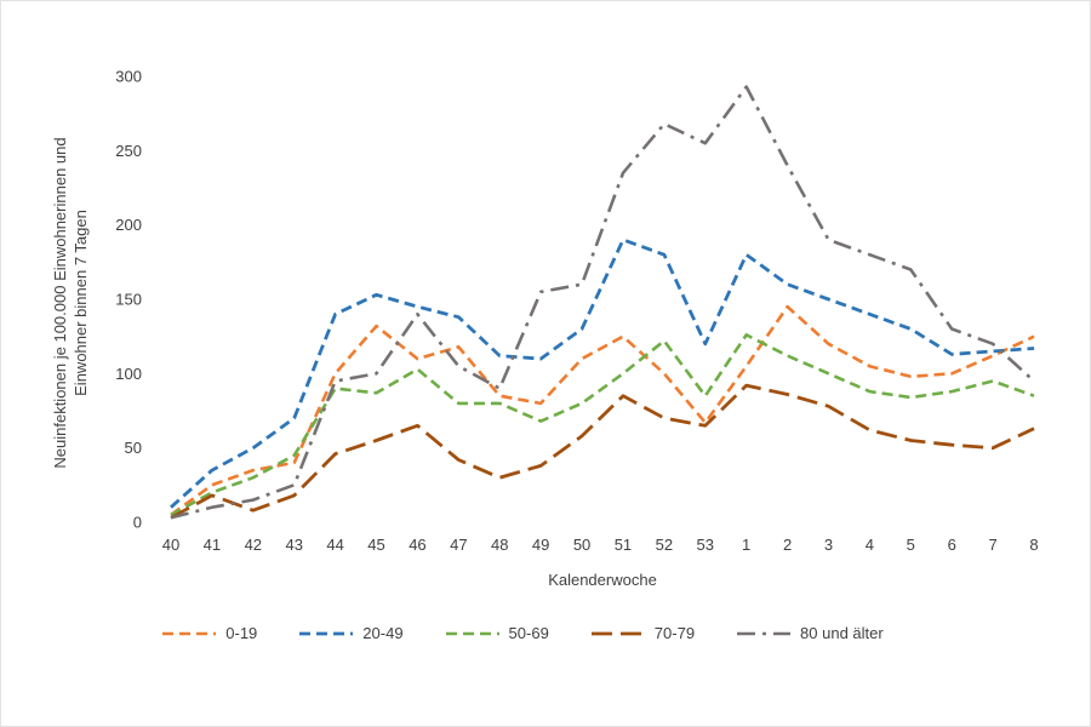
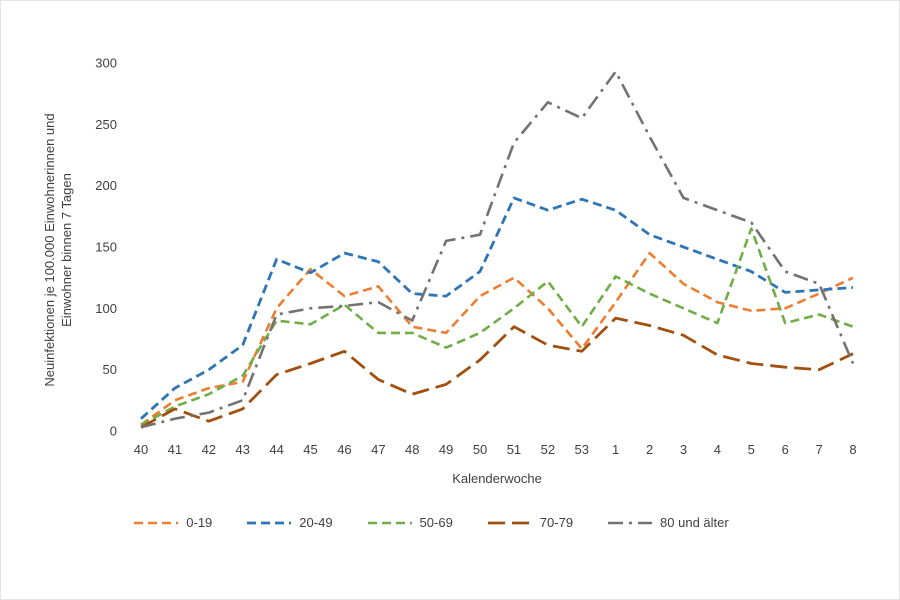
20-49/45: 153 -> 129
80 und älter/46: 140 -> 102
20-49/53: 120 -> 189
50-69/5: 84 -> 165
80 und älter/8: 95 -> 55
